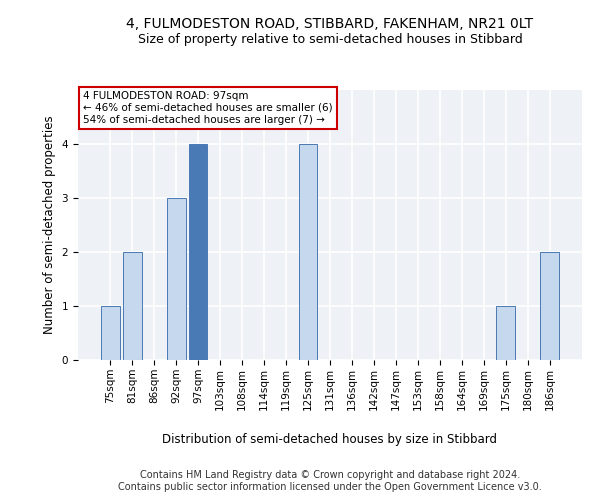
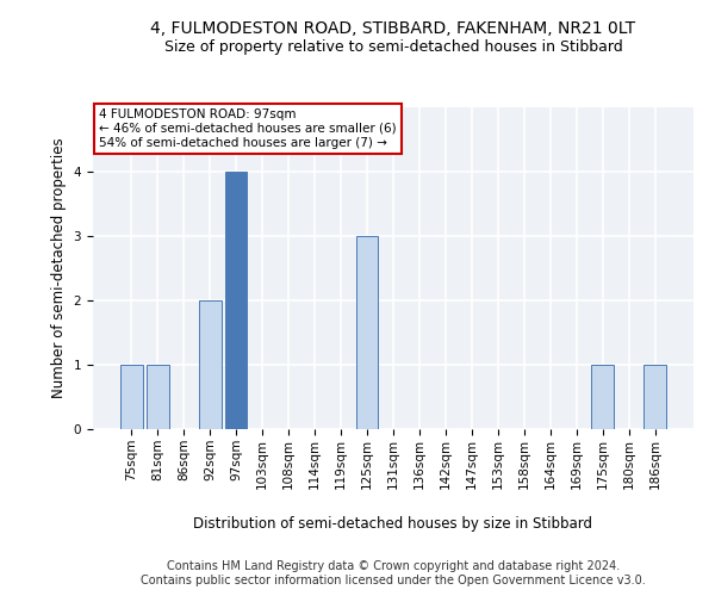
81sqm: 2 -> 1
92sqm: 3 -> 2
125sqm: 4 -> 3
186sqm: 2 -> 1
